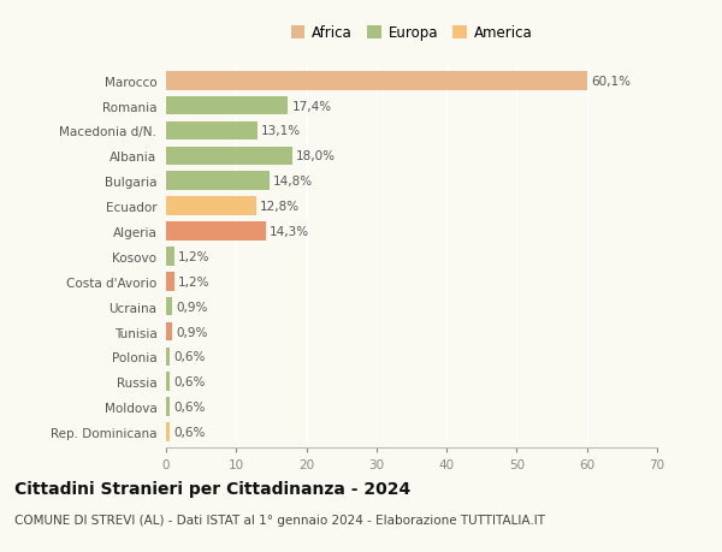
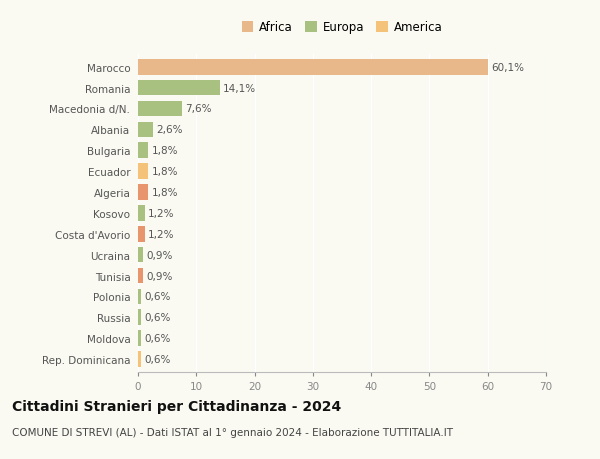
Romania: 17,4% -> 14,1%
Macedonia d/N.: 13,1% -> 7,6%
Albania: 18,0% -> 2,6%
Bulgaria: 14,8% -> 1,8%
Ecuador: 12,8% -> 1,8%
Algeria: 14,3% -> 1,8%
